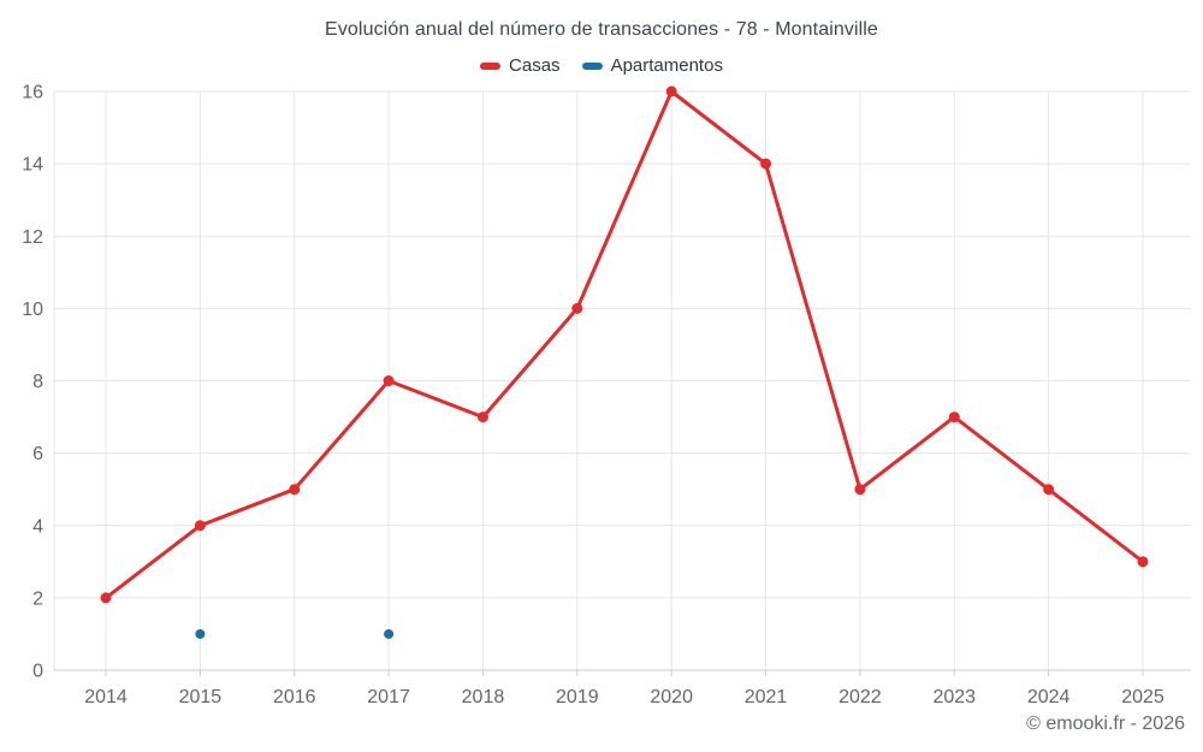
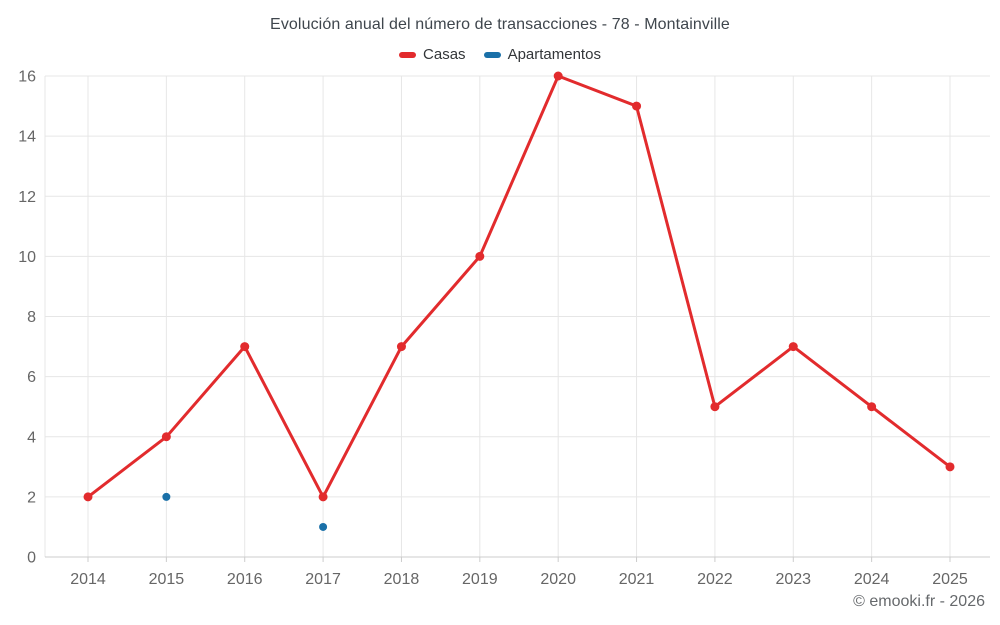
Apartamentos/2015: 1 -> 2
Casas/2016: 5 -> 7
Casas/2017: 8 -> 2
Casas/2021: 14 -> 15
